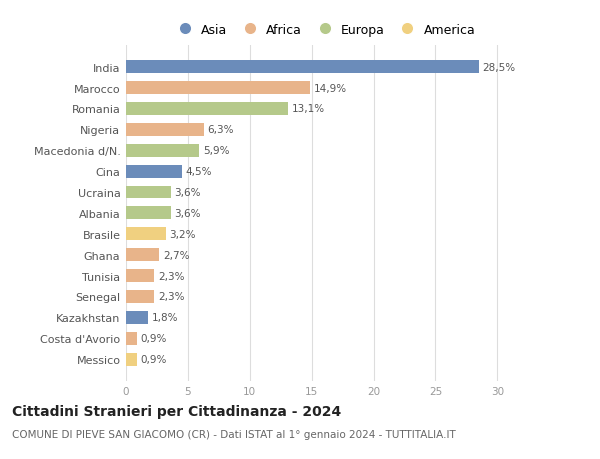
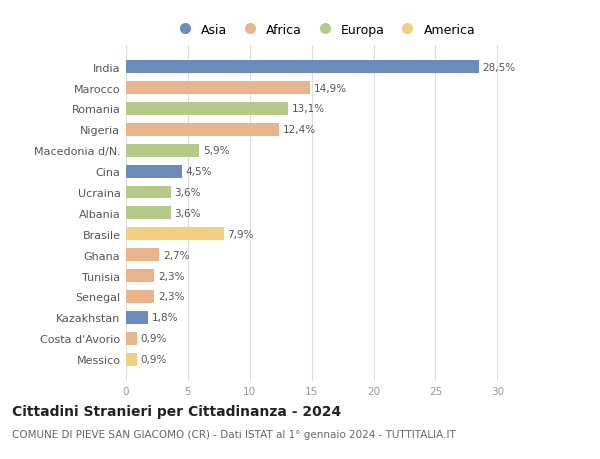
Nigeria: 6,3% -> 12,4%
Brasile: 3,2% -> 7,9%
